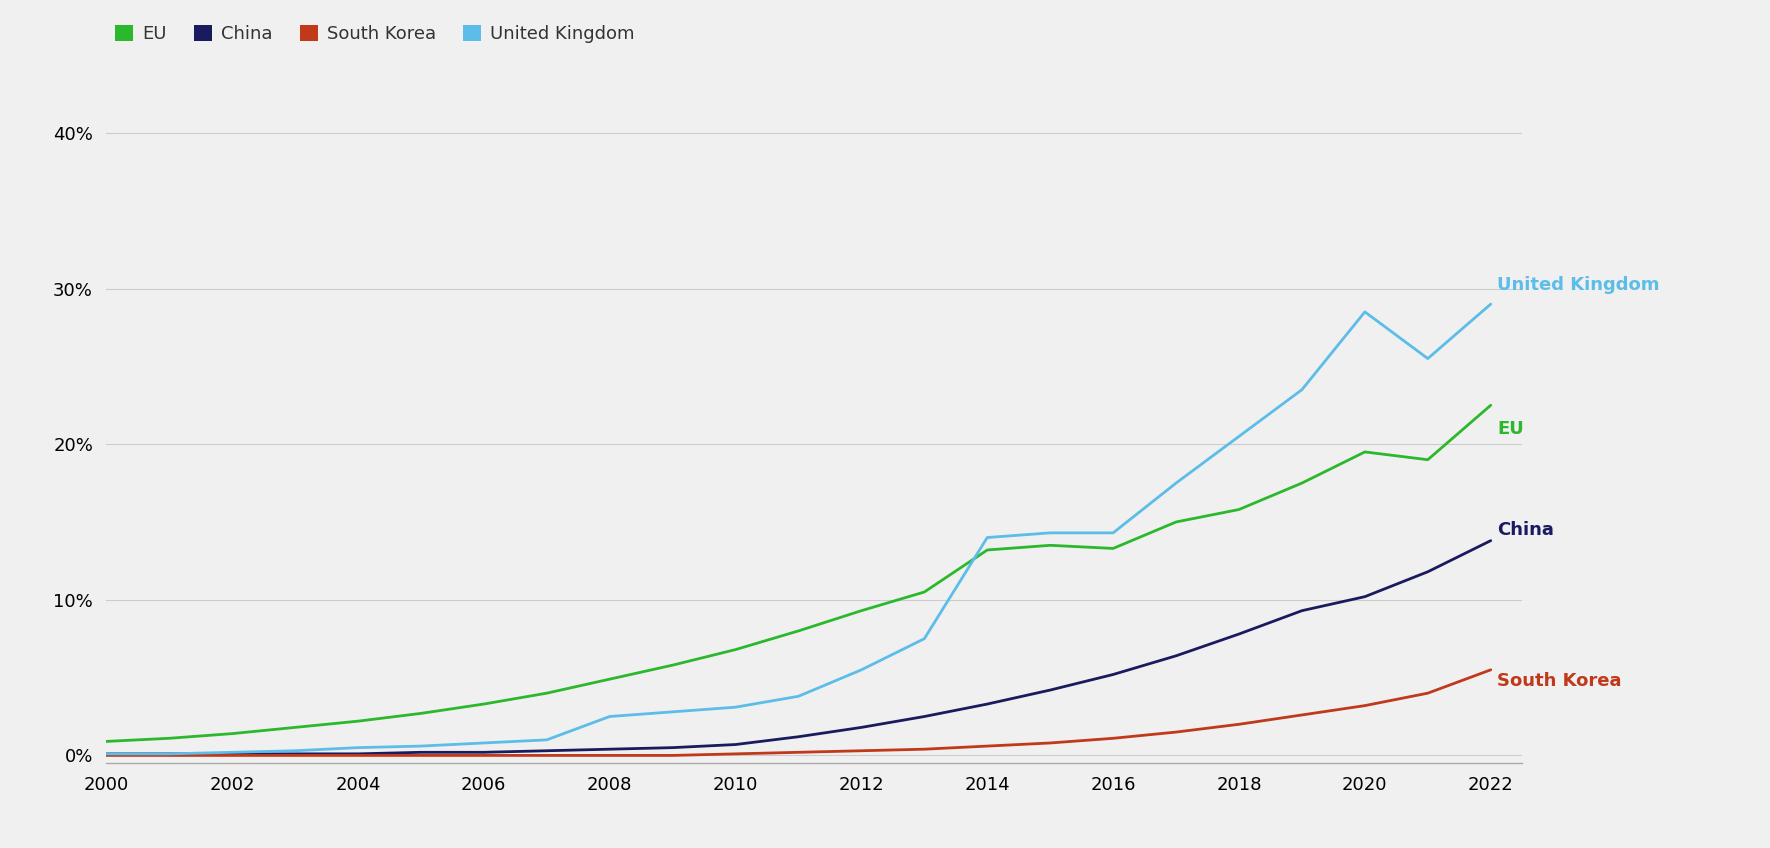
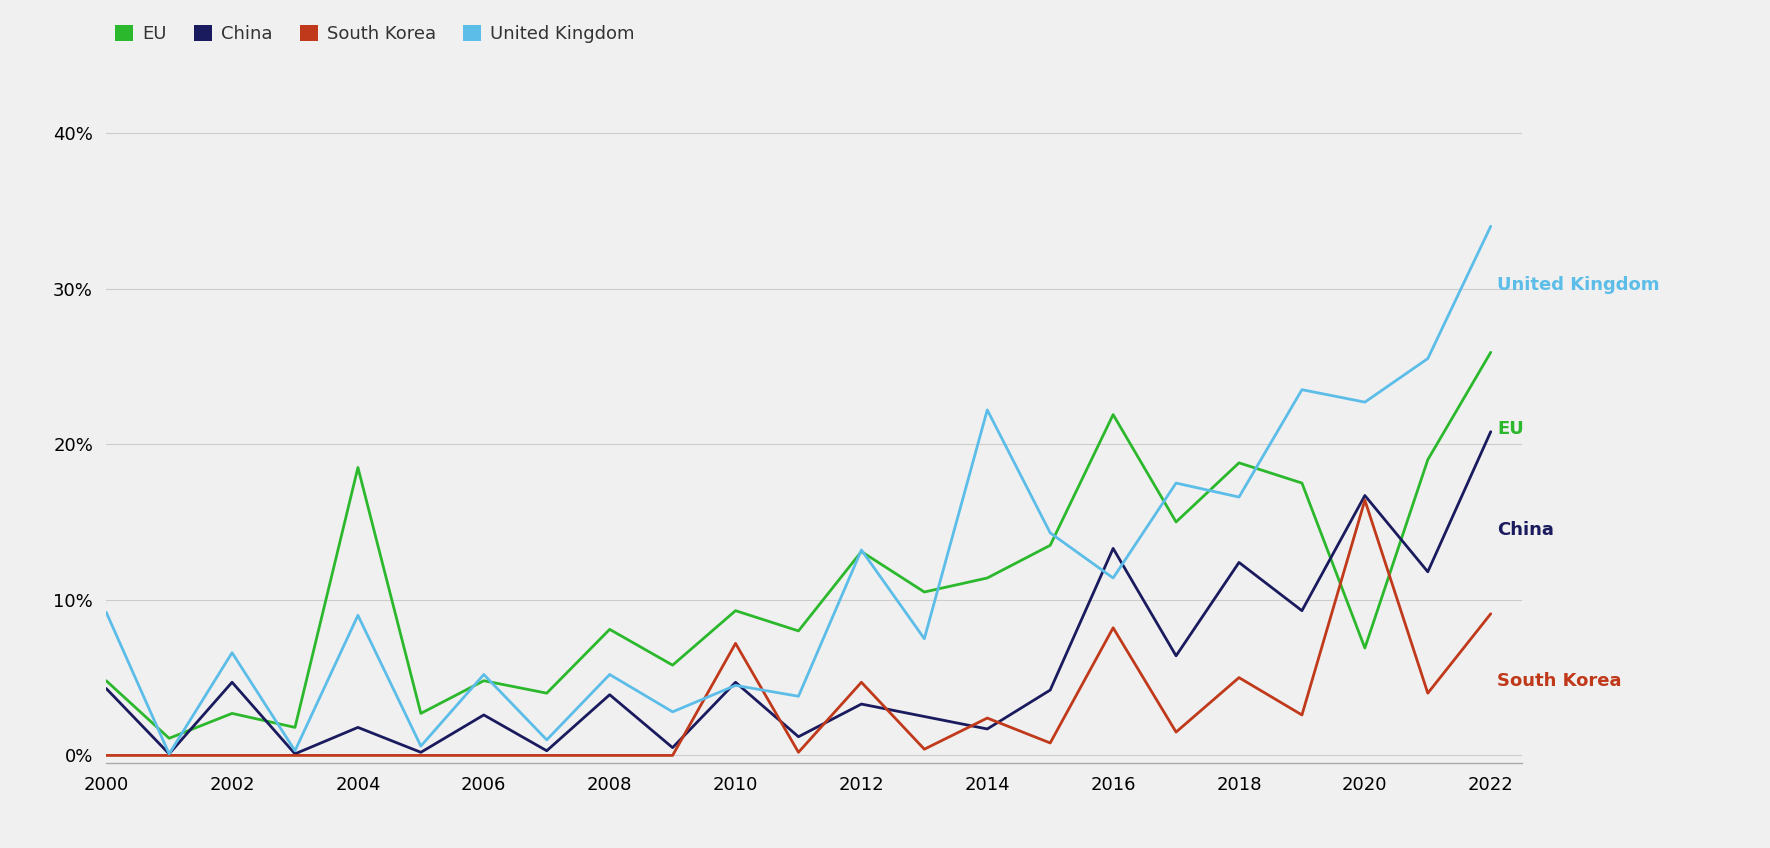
EU/2000: 0.9% -> 4.8%
China/2000: 0.1% -> 4.3%
United Kingdom/2000: 0.1% -> 9.2%
EU/2002: 1.4% -> 2.7%
China/2002: 0.1% -> 4.7%
United Kingdom/2002: 0.2% -> 6.6%
EU/2004: 2.2% -> 18.5%
China/2004: 0.1% -> 1.8%
United Kingdom/2004: 0.5% -> 9.0%
EU/2006: 3.3% -> 4.8%
China/2006: 0.2% -> 2.6%
United Kingdom/2006: 0.8% -> 5.2%
EU/2008: 4.9% -> 8.1%
China/2008: 0.4% -> 3.9%
United Kingdom/2008: 2.5% -> 5.2%
EU/2010: 6.8% -> 9.3%
China/2010: 0.7% -> 4.7%
South Korea/2010: 0.1% -> 7.2%
United Kingdom/2010: 3.1% -> 4.5%
EU/2012: 9.3% -> 13.1%
China/2012: 1.8% -> 3.3%
South Korea/2012: 0.3% -> 4.7%
United Kingdom/2012: 5.5% -> 13.2%
EU/2014: 13.2% -> 11.4%
China/2014: 3.3% -> 1.7%
South Korea/2014: 0.6% -> 2.4%
United Kingdom/2014: 14.0% -> 22.2%
EU/2016: 13.3% -> 21.9%
China/2016: 5.2% -> 13.3%
South Korea/2016: 1.1% -> 8.2%
United Kingdom/2016: 14.3% -> 11.4%
EU/2018: 15.8% -> 18.8%
China/2018: 7.8% -> 12.4%
South Korea/2018: 2.0% -> 5.0%
United Kingdom/2018: 20.5% -> 16.6%
EU/2020: 19.5% -> 6.9%
China/2020: 10.2% -> 16.7%
South Korea/2020: 3.2% -> 16.4%
United Kingdom/2020: 28.5% -> 22.7%
EU/2022: 22.5% -> 25.9%
China/2022: 13.8% -> 20.8%
South Korea/2022: 5.5% -> 9.1%
United Kingdom/2022: 29.0% -> 34.0%
